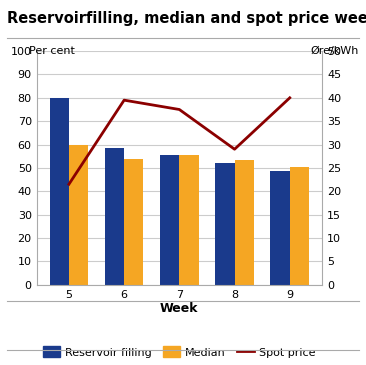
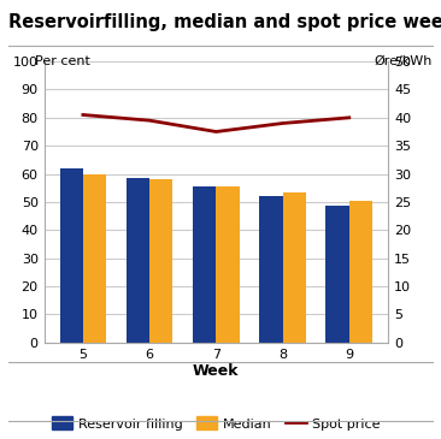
Reservoir filling/5: 80.0 -> 62.0
Spot price/5: 21.5 -> 40.5
Median/6: 54.0 -> 58.0
Spot price/8: 29.0 -> 39.0
